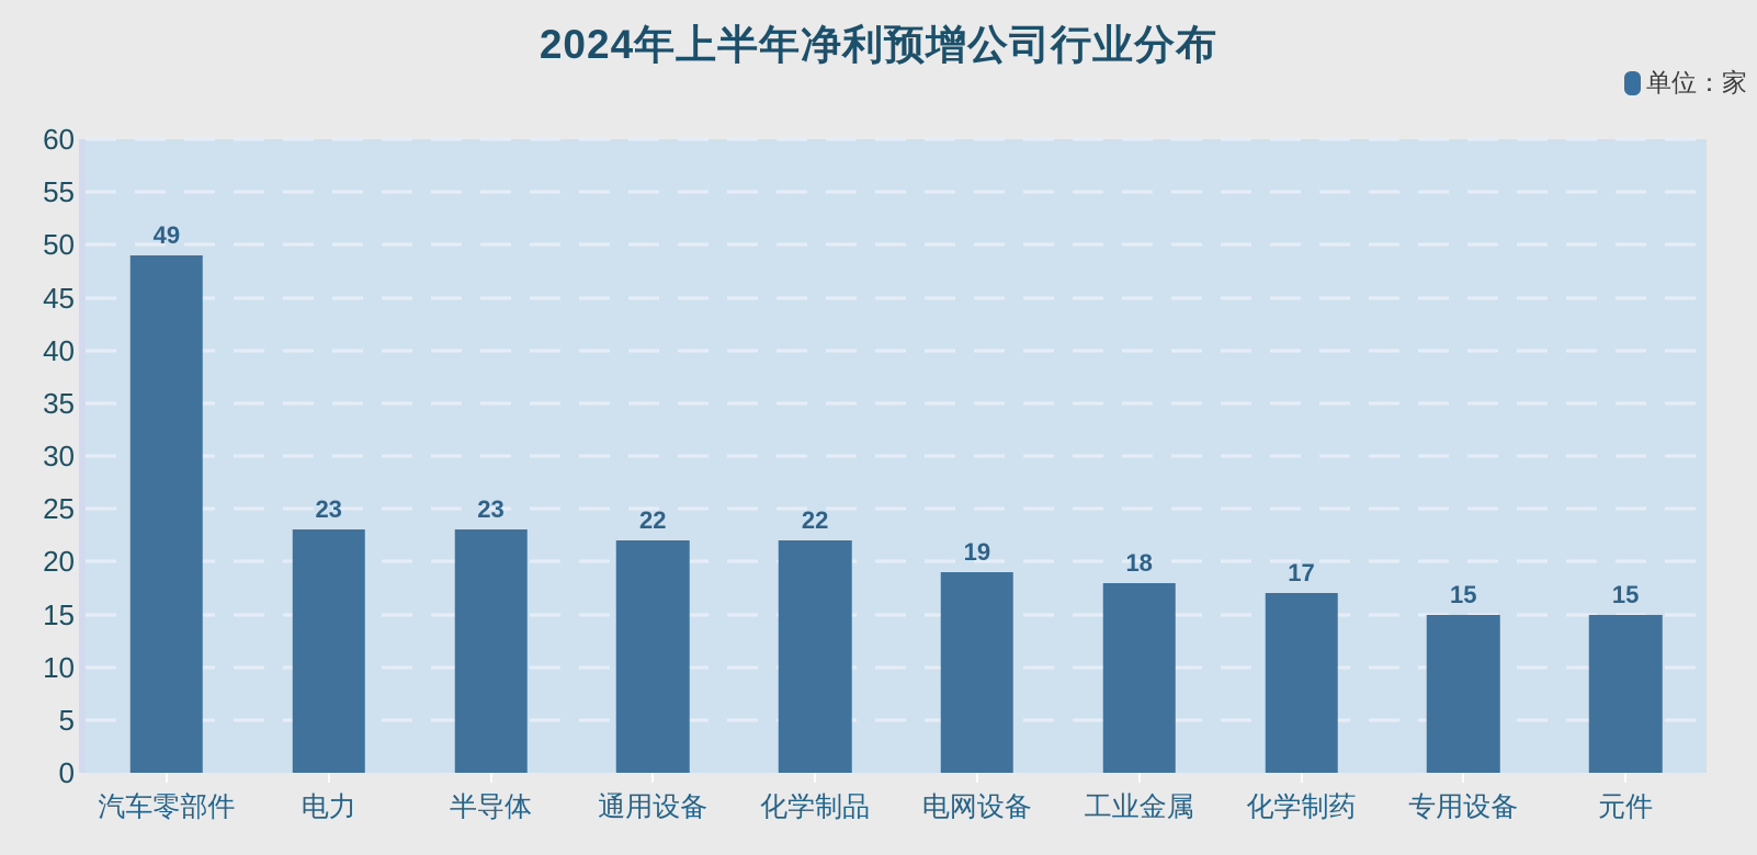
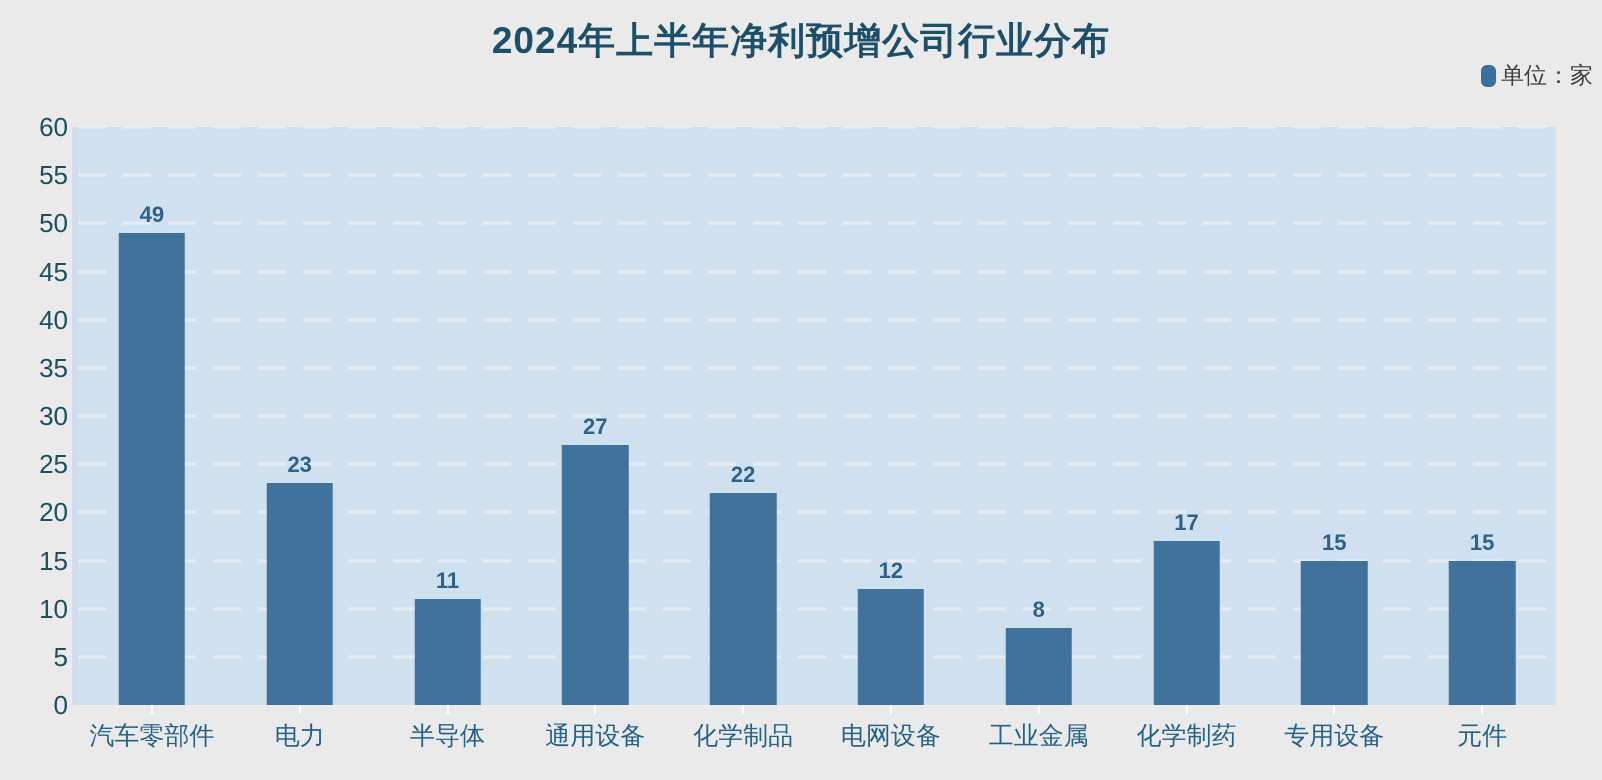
半导体: 23 -> 11
通用设备: 22 -> 27
电网设备: 19 -> 12
工业金属: 18 -> 8
